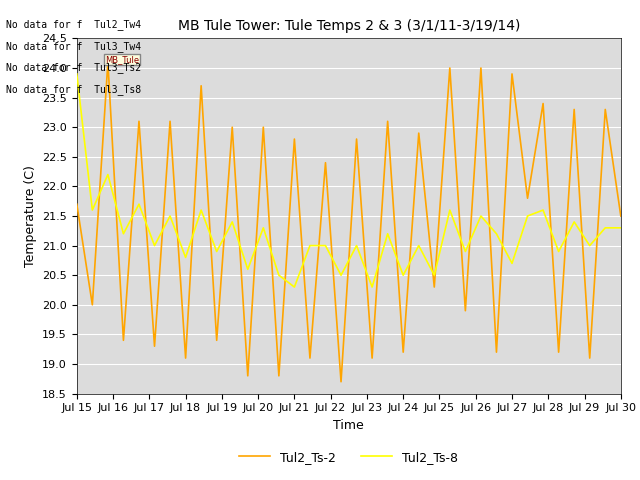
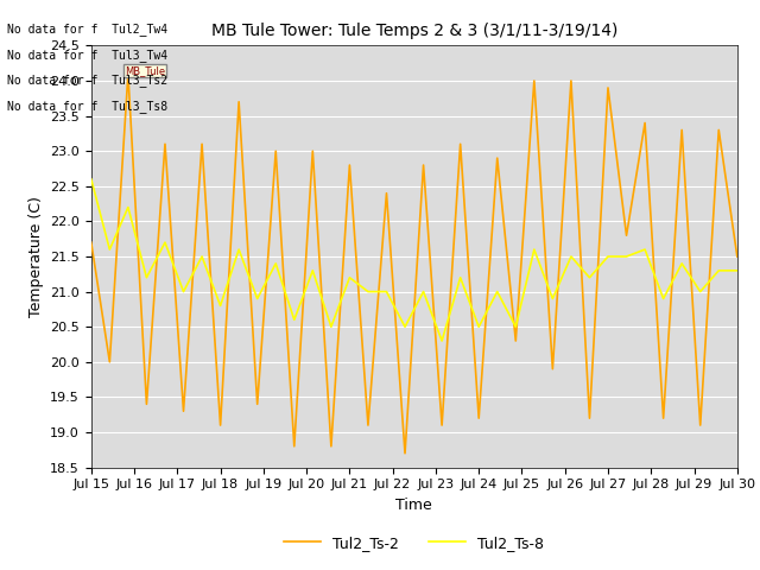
Tul2_Ts-8/Jul 15: 23.9 -> 22.6
Tul2_Ts-8/Jul 21: 20.3 -> 21.2
Tul2_Ts-8/Jul 27: 20.7 -> 21.5
